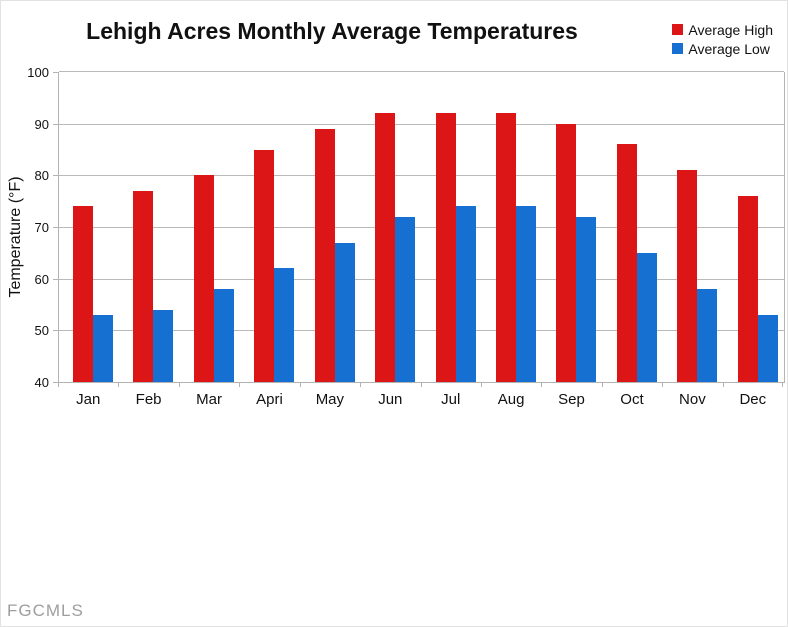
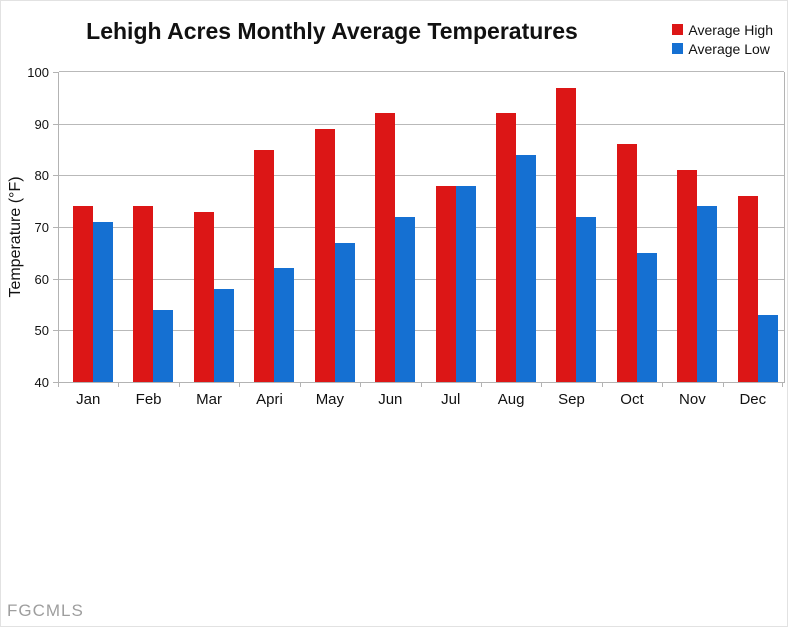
Average Low/Jan: 53 -> 71
Average High/Feb: 77 -> 74
Average High/Mar: 80 -> 73
Average High/Jul: 92 -> 78
Average Low/Jul: 74 -> 78
Average Low/Aug: 74 -> 84
Average High/Sep: 90 -> 97
Average Low/Nov: 58 -> 74
